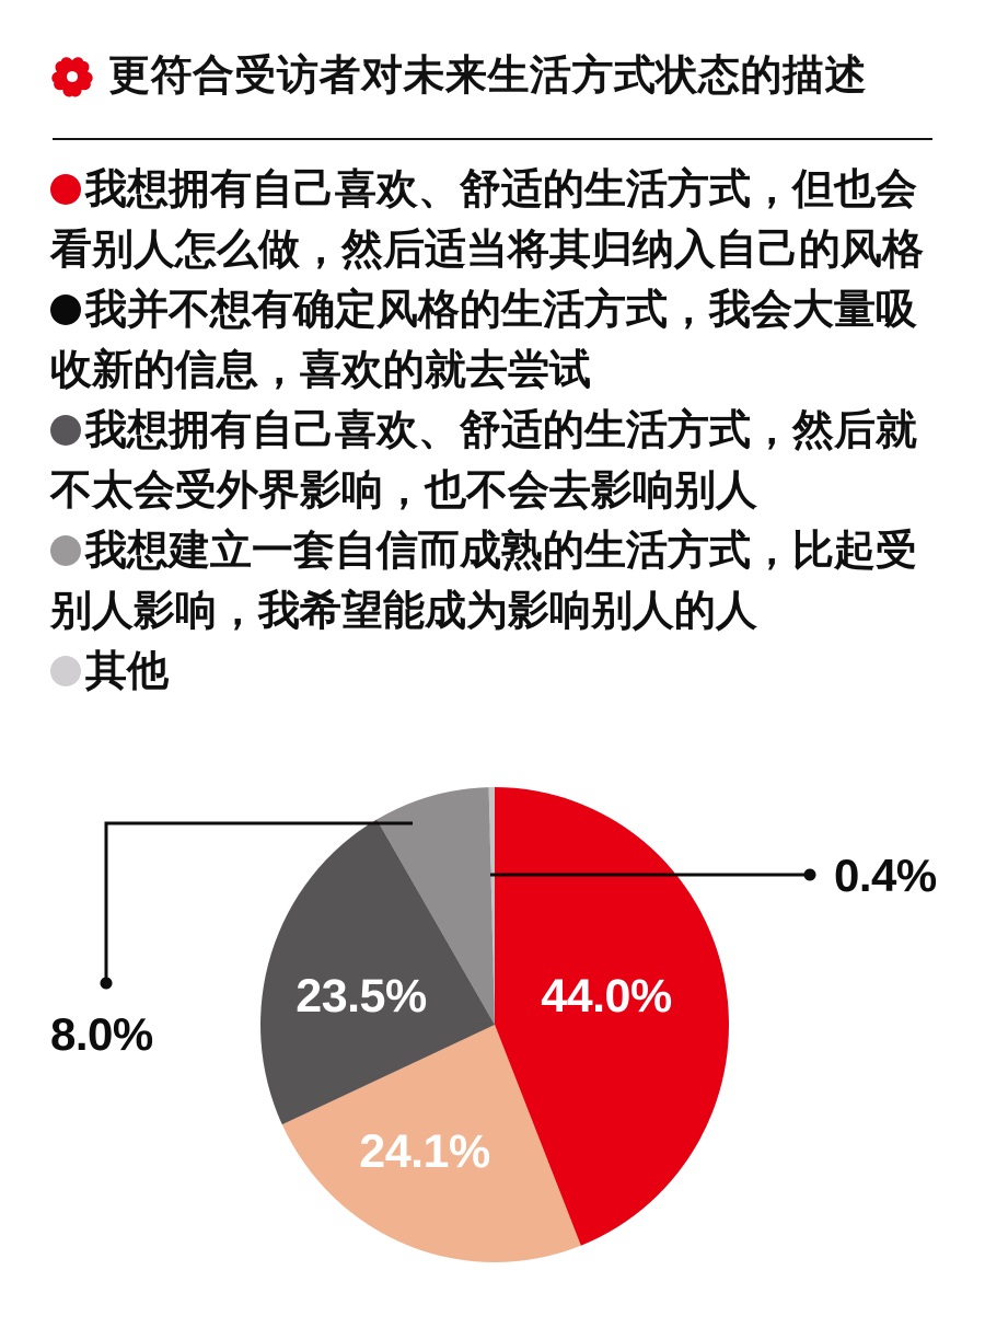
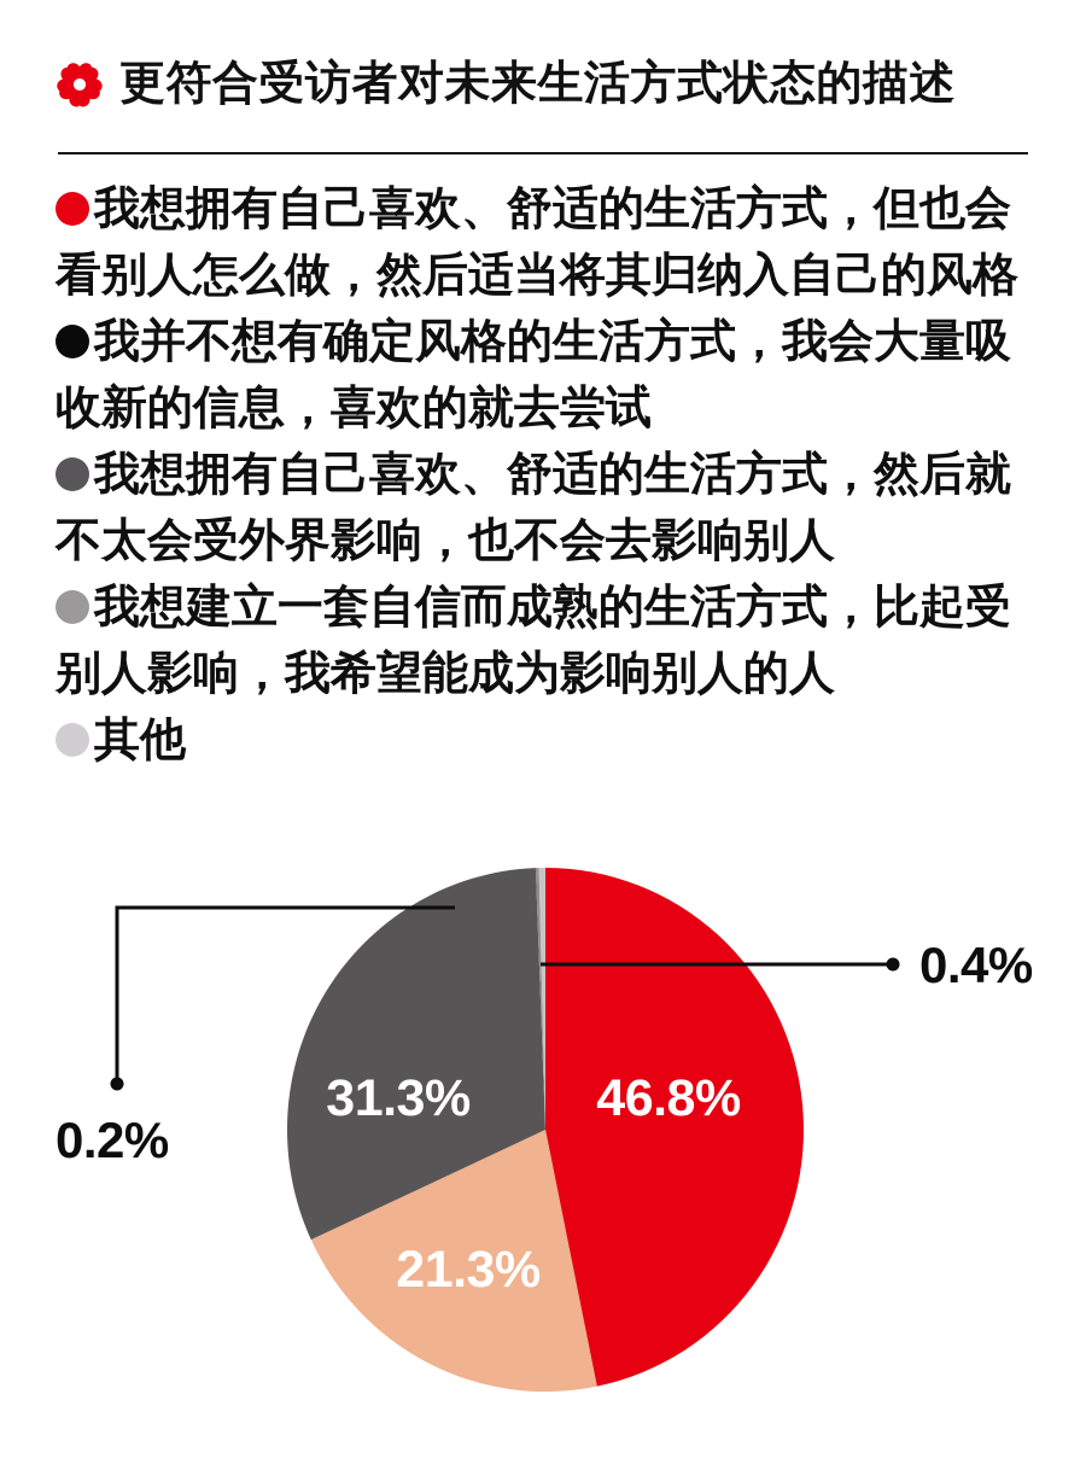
我想拥有自己喜欢、舒适的生活方式，但也会看别人怎么做，然后适当将其归纳入自己的风格: 44.0% -> 46.8%
我并不想有确定风格的生活方式，我会大量吸收新的信息，喜欢的就去尝试: 24.1% -> 21.3%
我想拥有自己喜欢、舒适的生活方式，然后就不太会受外界影响，也不会去影响别人: 23.5% -> 31.3%
我想建立一套自信而成熟的生活方式，比起受别人影响，我希望能成为影响别人的人: 8.0% -> 0.2%
